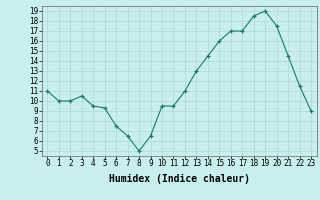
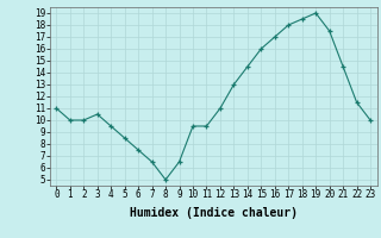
5: 9.3 -> 8.5
17: 17.0 -> 18.0
23: 9.0 -> 10.0
